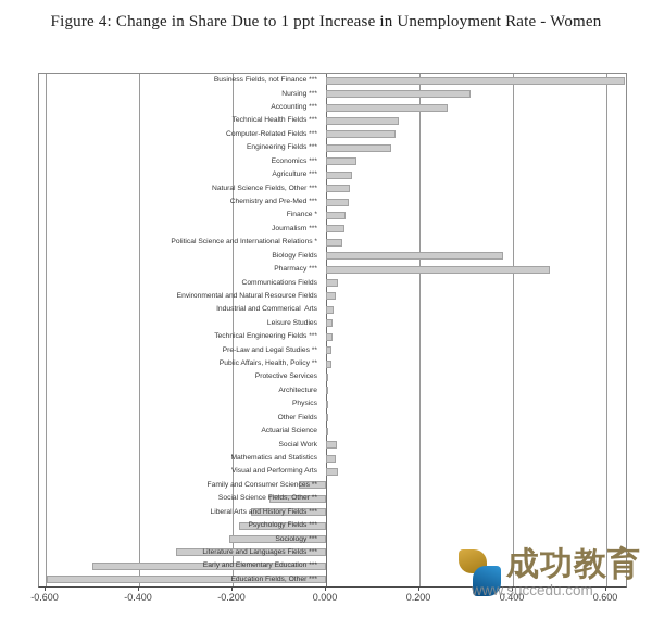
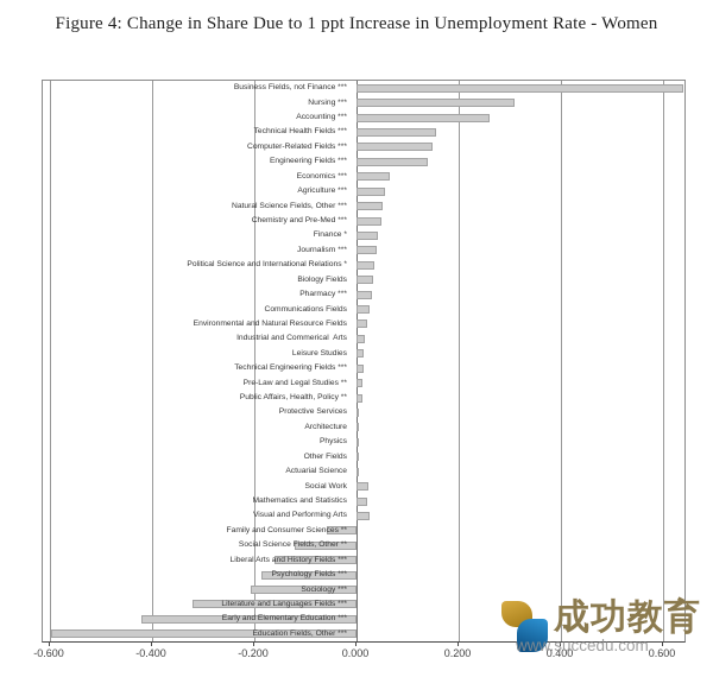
Biology Fields: 0.38 -> 0.03
Pharmacy ***: 0.48 -> 0.03
Early and Elementary Education ***: -0.50 -> -0.42
